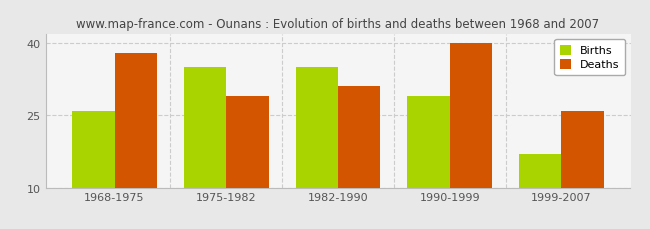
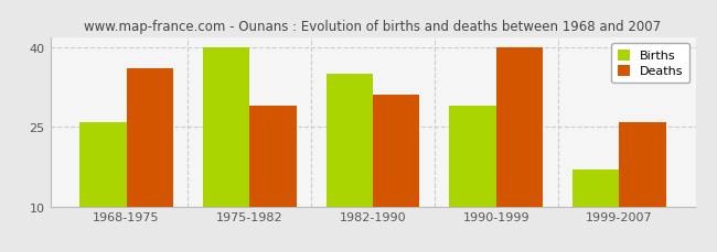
Deaths/1968-1975: 38 -> 36
Births/1975-1982: 35 -> 40
